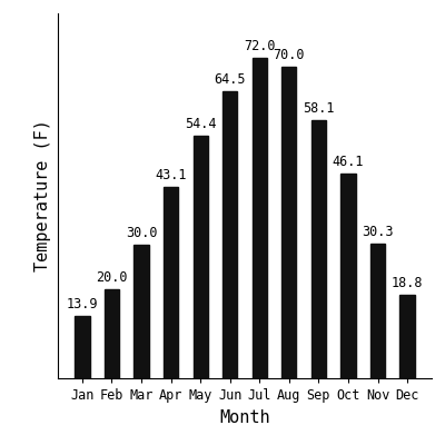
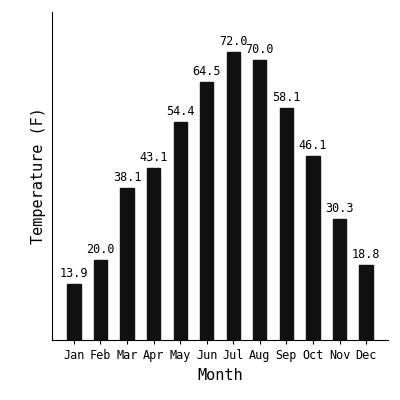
Mar: 30.0 -> 38.1
